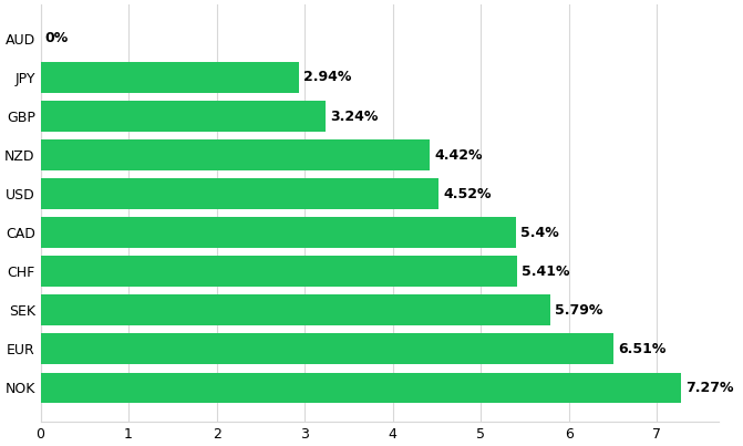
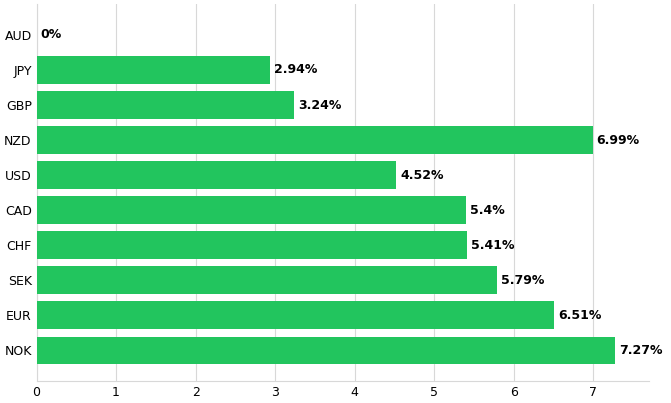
NZD: 4.42% -> 6.99%
